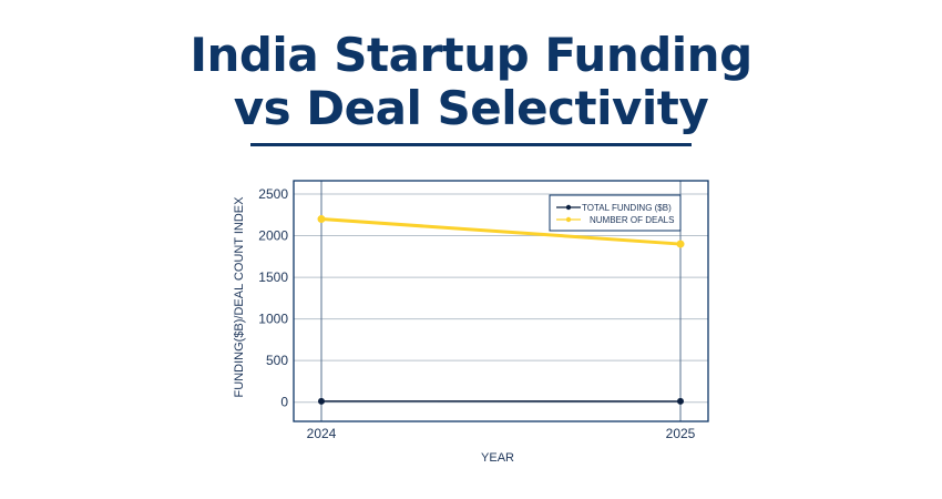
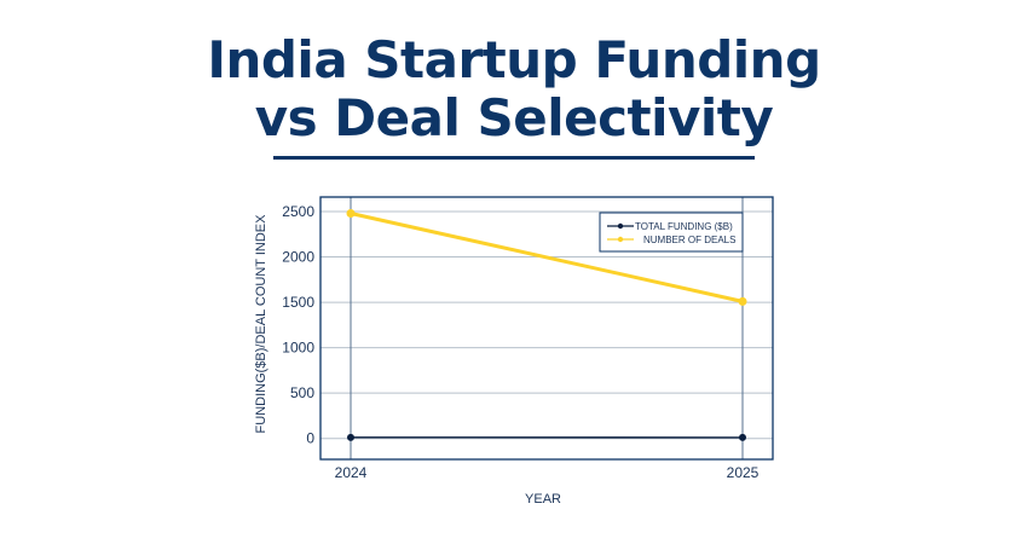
NUMBER OF DEALS/2024: 2200 -> 2500
NUMBER OF DEALS/2025: 1900 -> 1500
